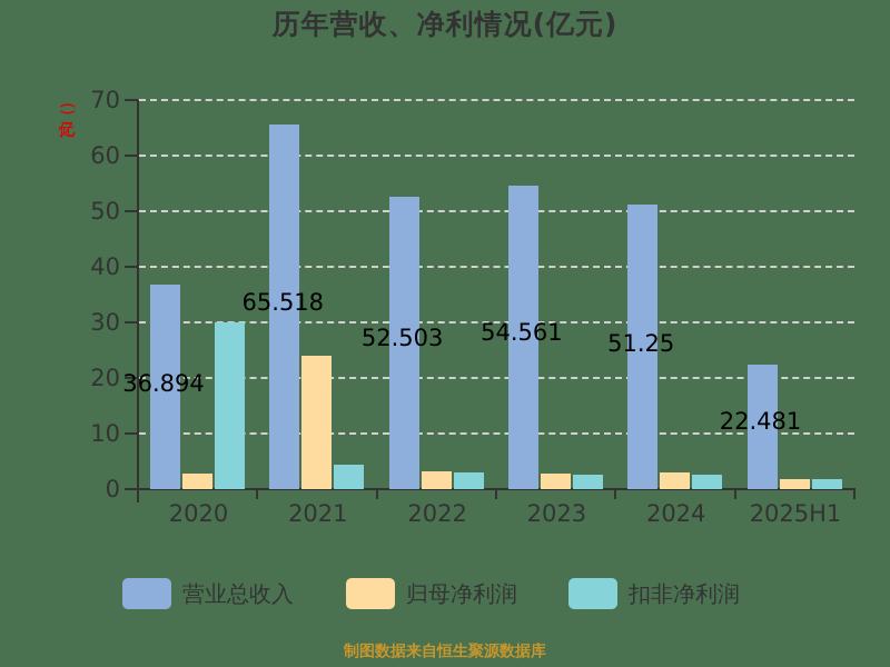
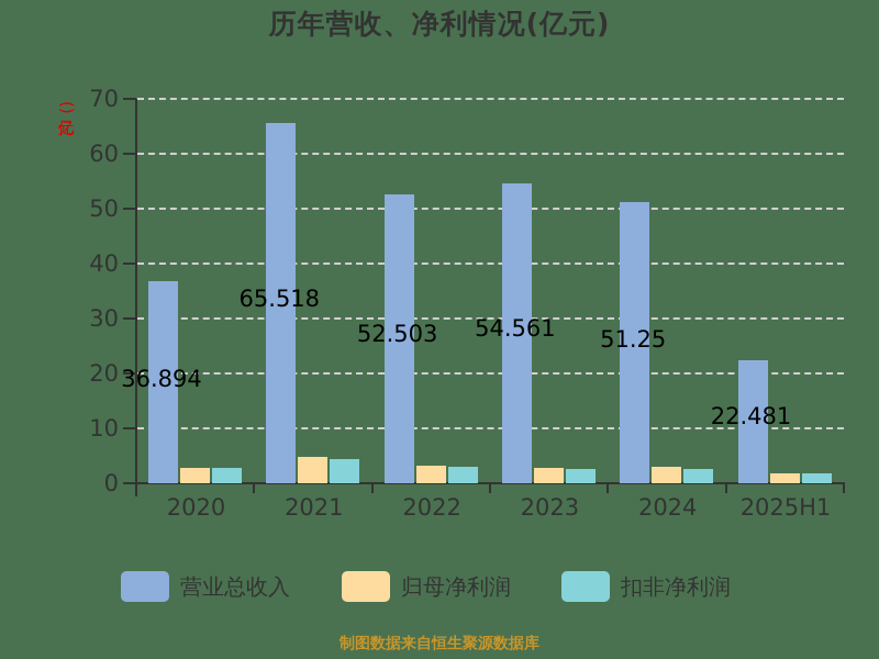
扣非净利润/2020: 30 -> 3
归母净利润/2021: 24 -> 5
